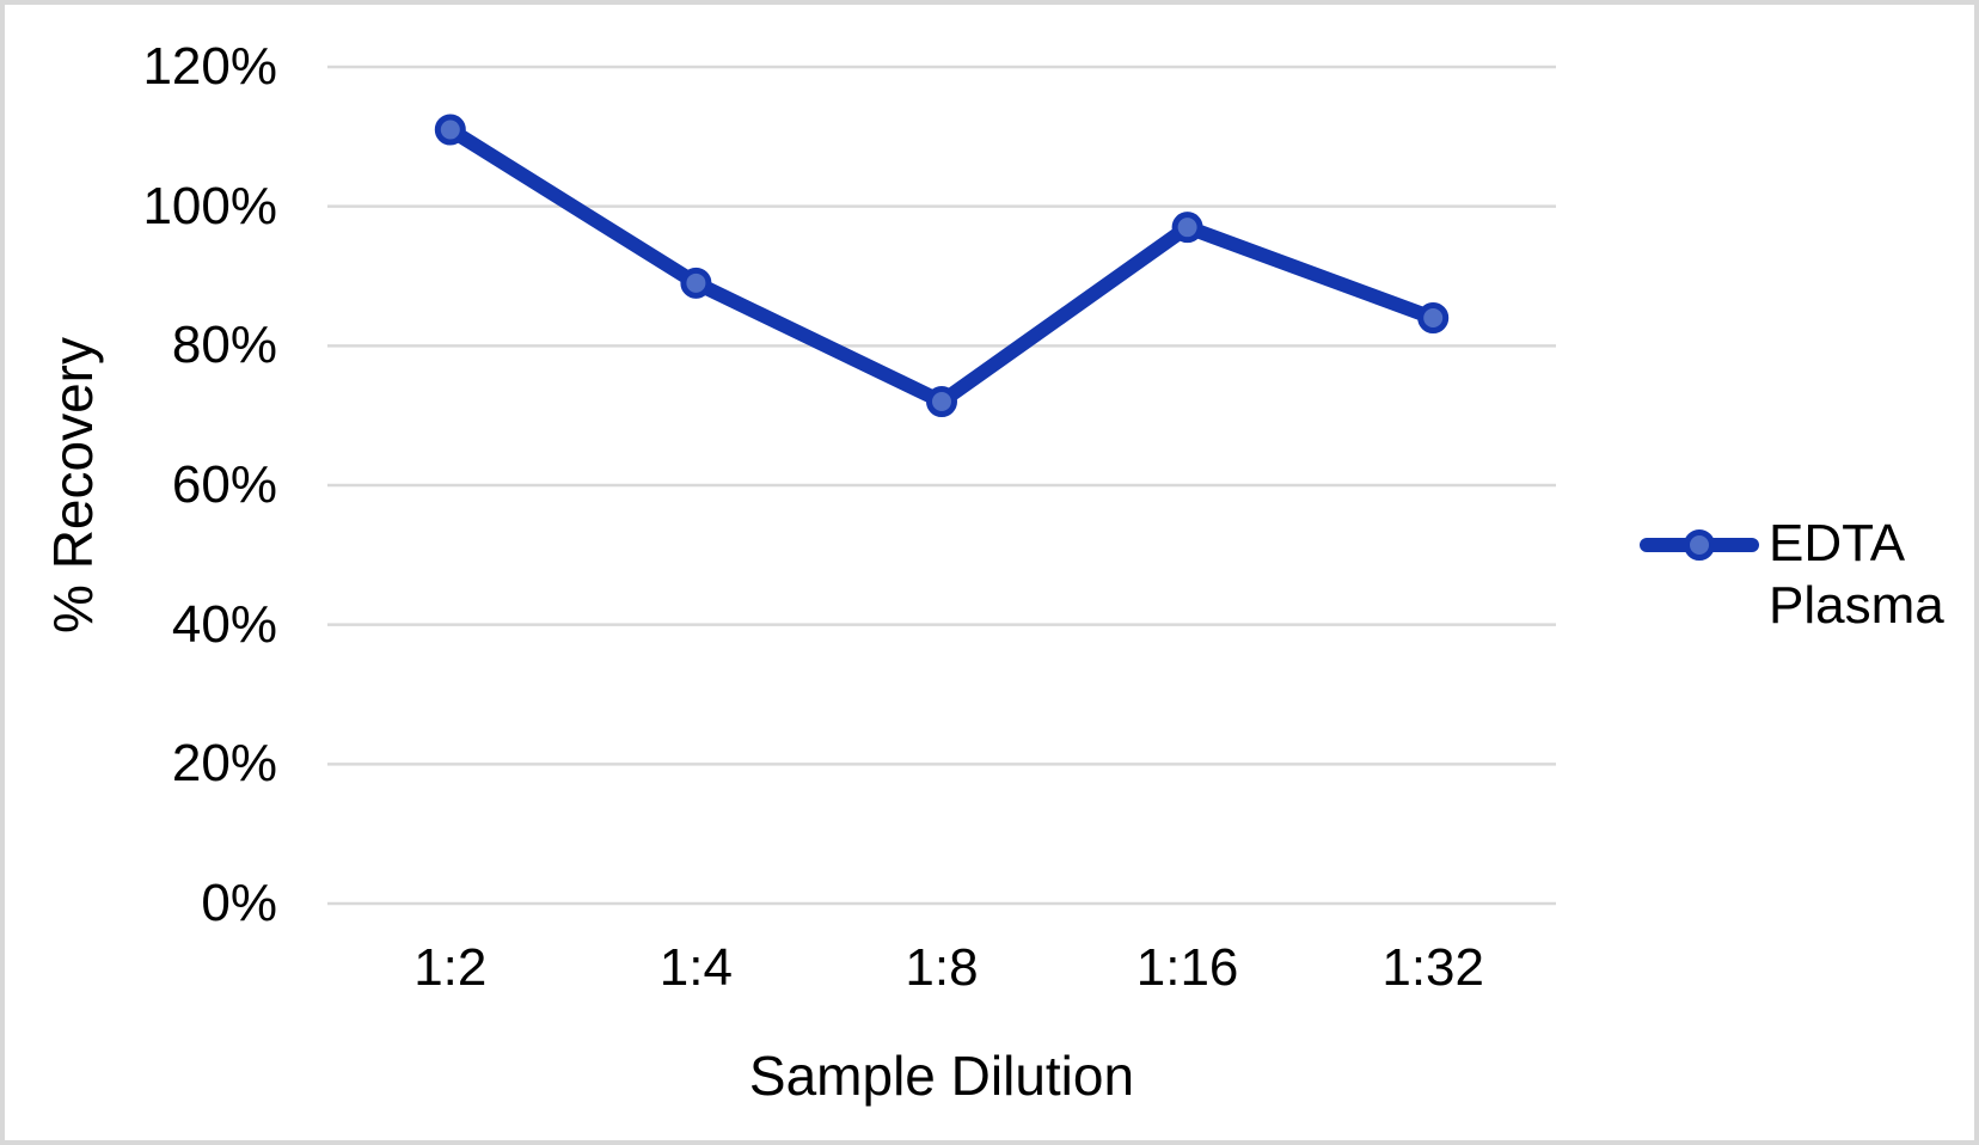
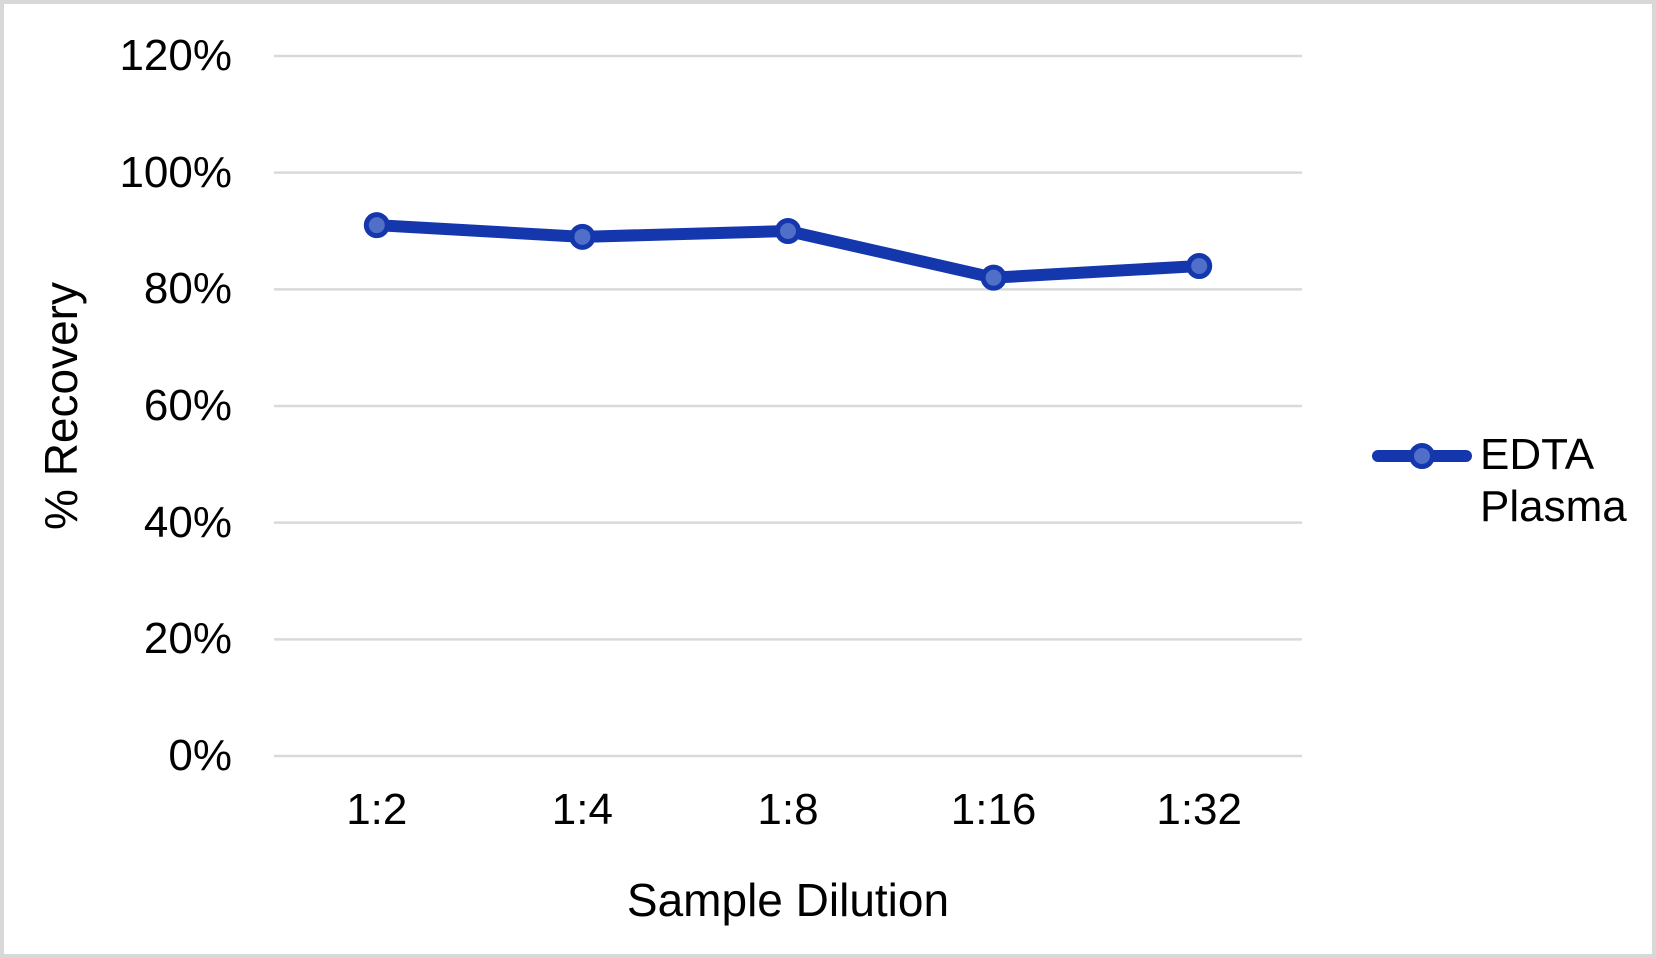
1:2: 111% -> 91%
1:8: 72% -> 90%
1:16: 97% -> 82%
